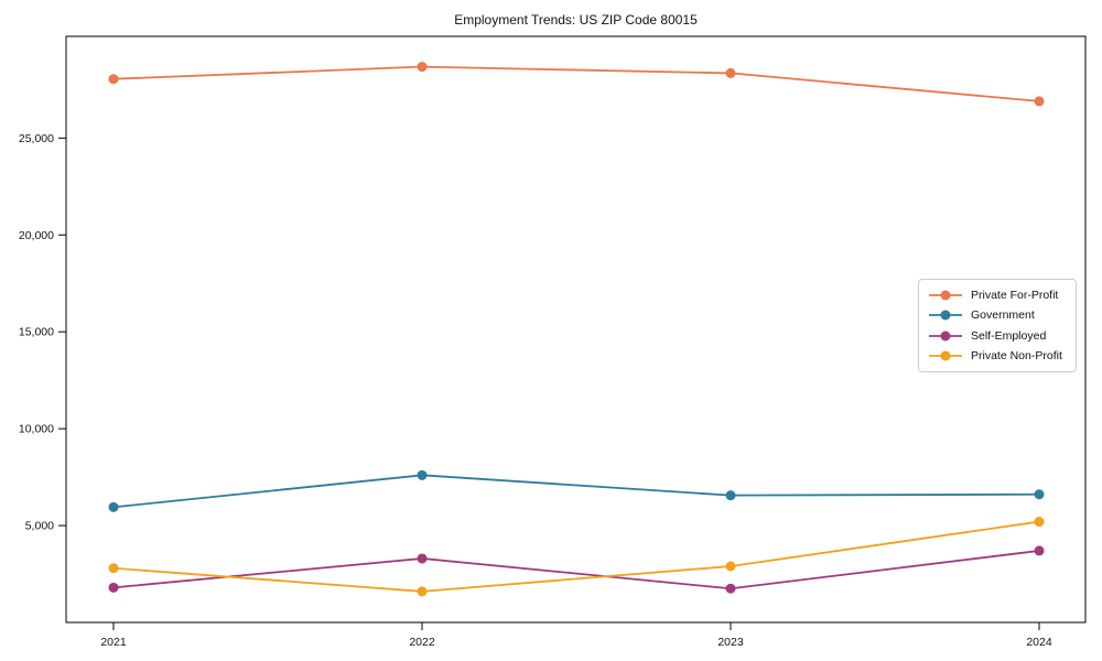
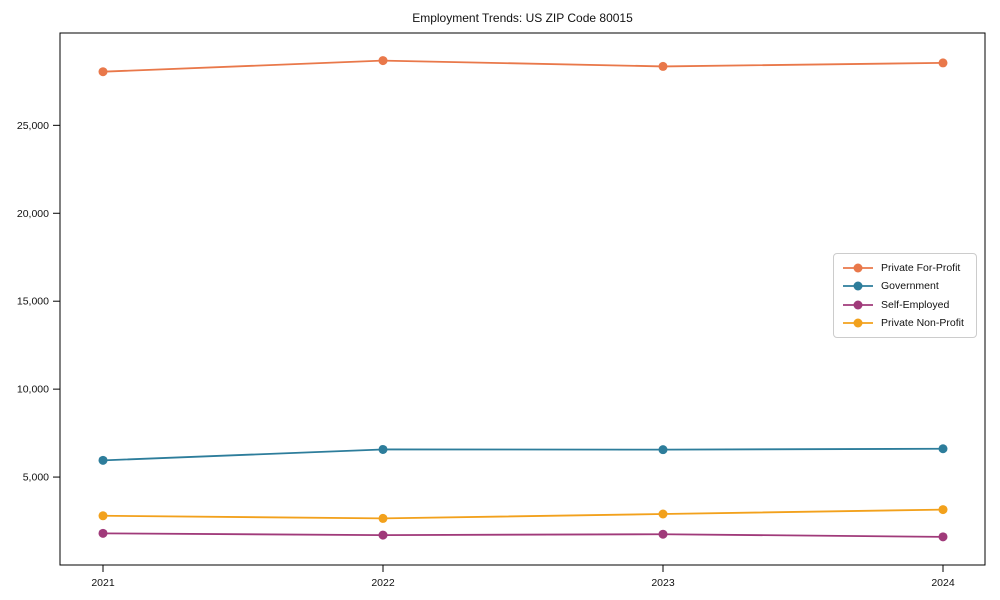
Government/2022: 7600 -> 6600
Self-Employed/2022: 3300 -> 1700
Private Non-Profit/2022: 1600 -> 2600
Private For-Profit/2024: 26900 -> 28600
Self-Employed/2024: 3700 -> 1600
Private Non-Profit/2024: 5200 -> 3200
